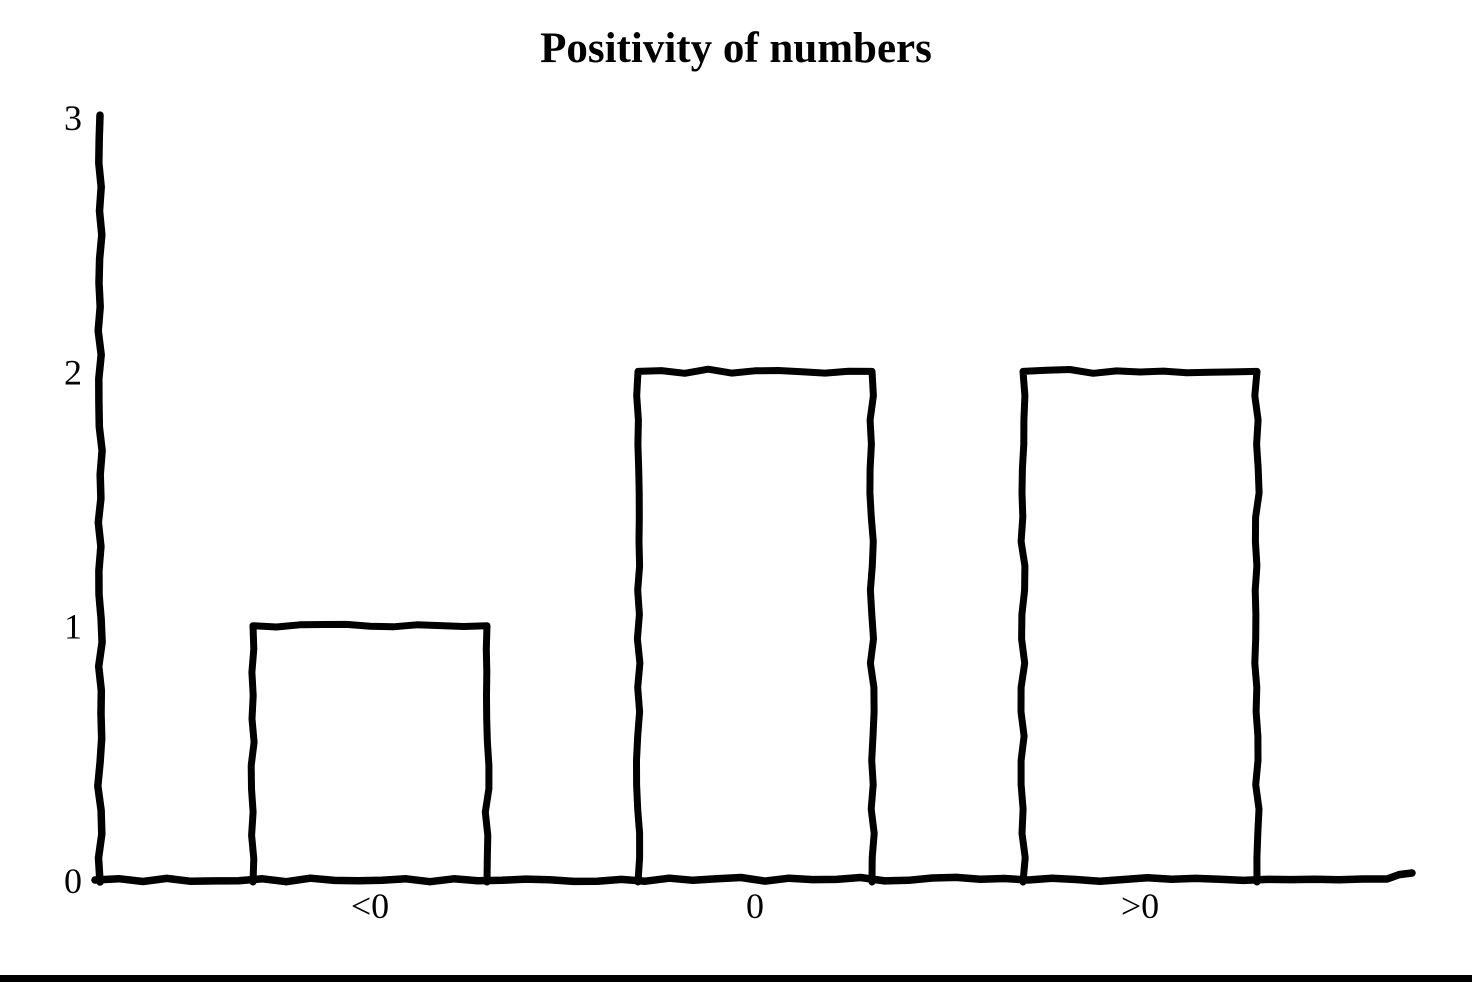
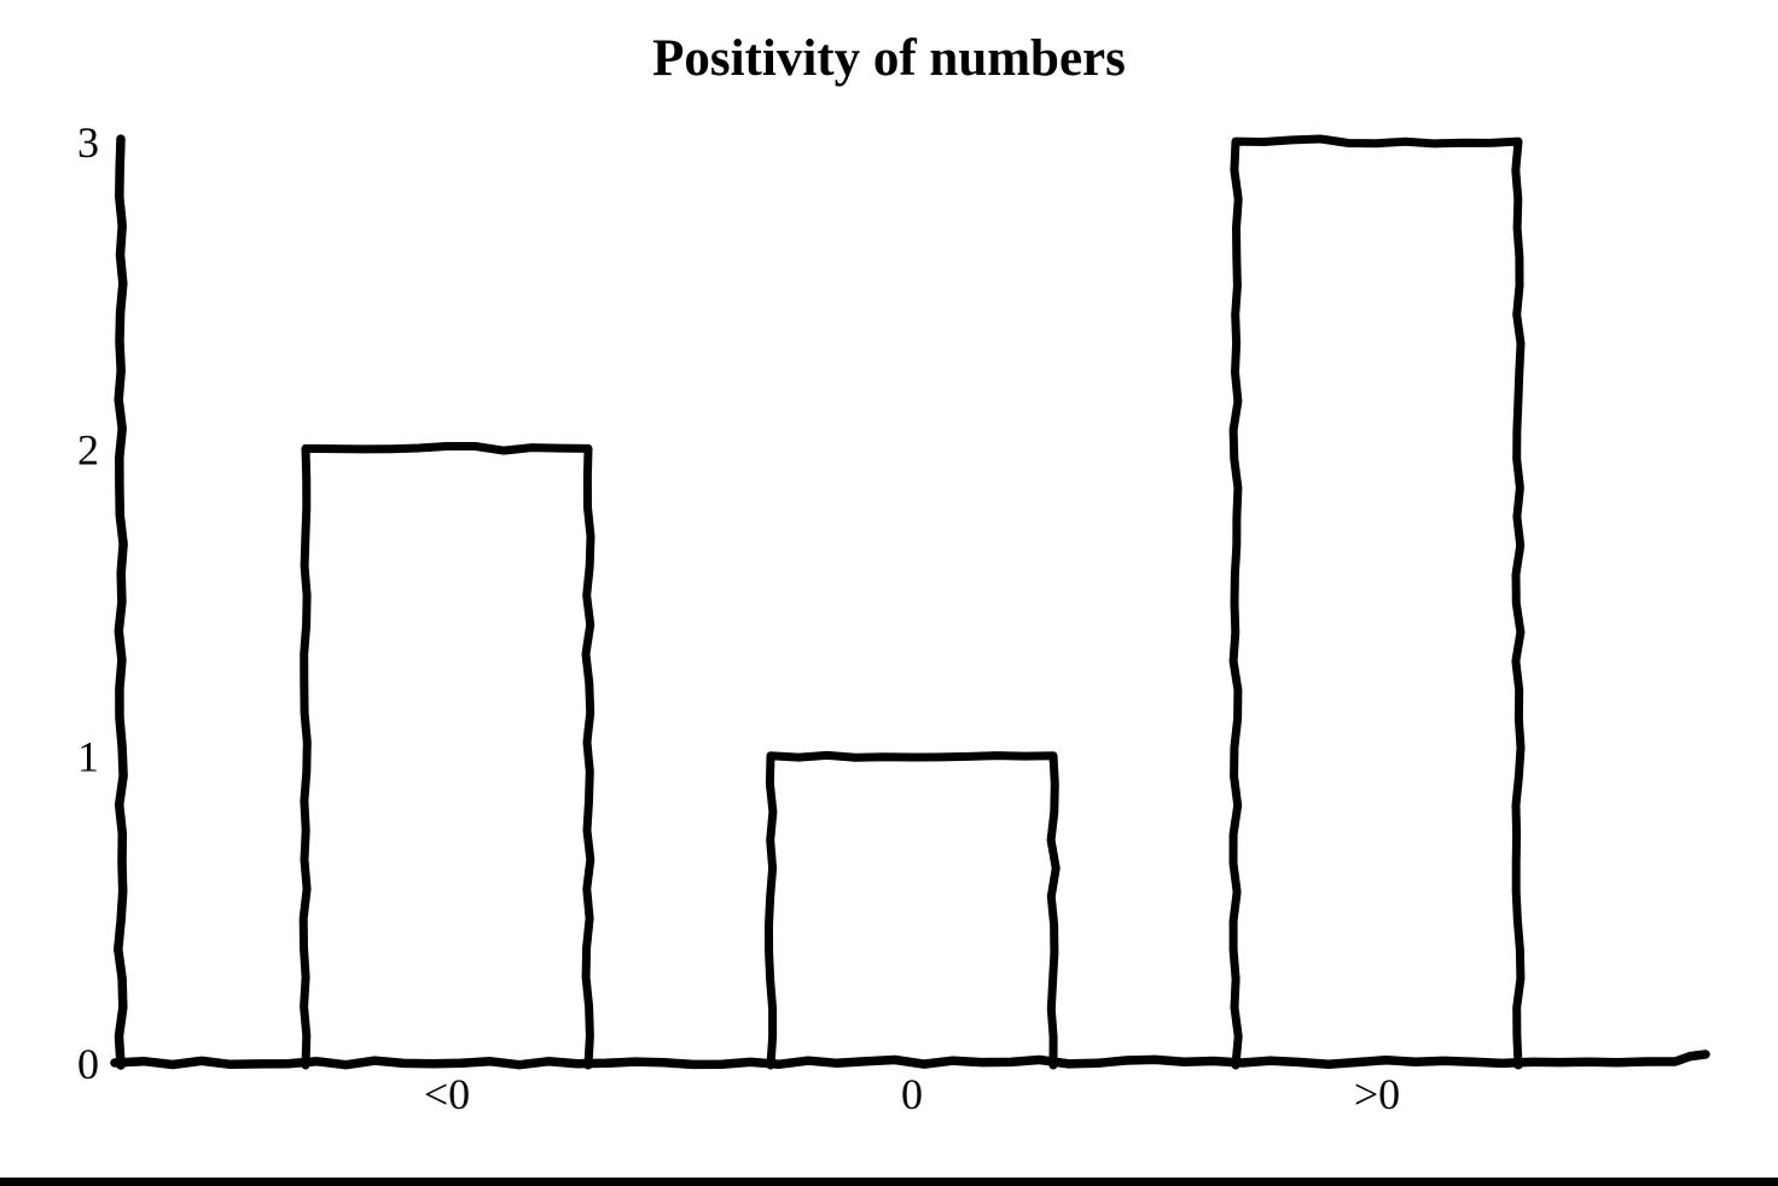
<0: 1 -> 2
0: 2 -> 1
>0: 2 -> 3
